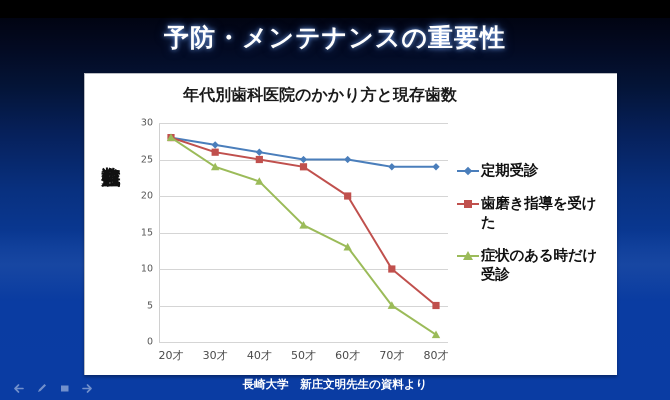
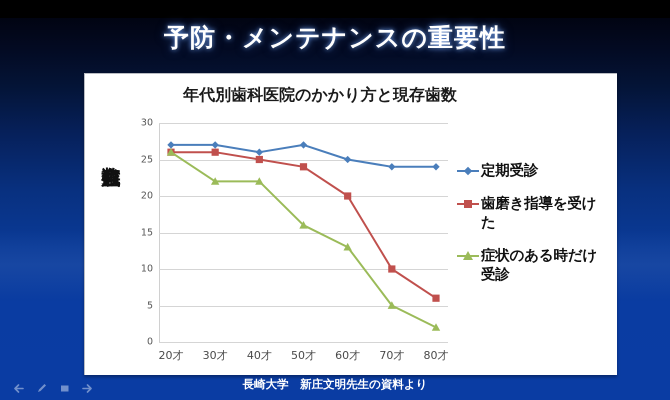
定期受診/20才: 28 -> 27
歯磨き指導を受けた/20才: 28 -> 26
症状のある時だけ受診/20才: 28 -> 26
症状のある時だけ受診/30才: 24 -> 22
定期受診/50才: 25 -> 27
歯磨き指導を受けた/80才: 5 -> 6
症状のある時だけ受診/80才: 1 -> 2
